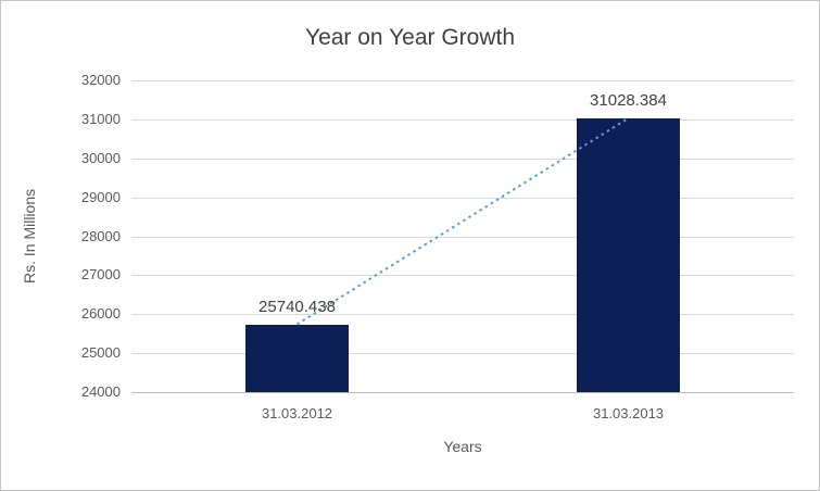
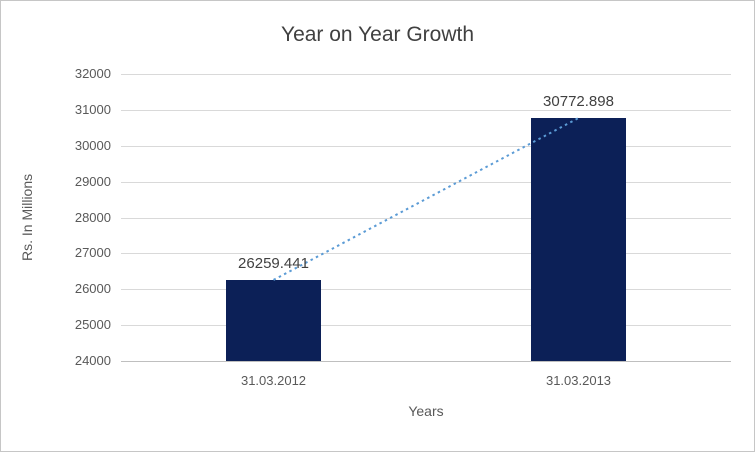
31.03.2012: 25740.438 -> 26259.441
31.03.2013: 31028.384 -> 30772.898
